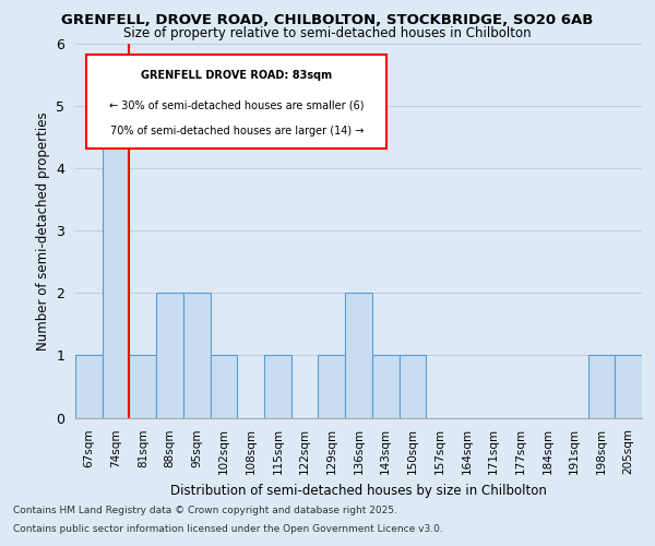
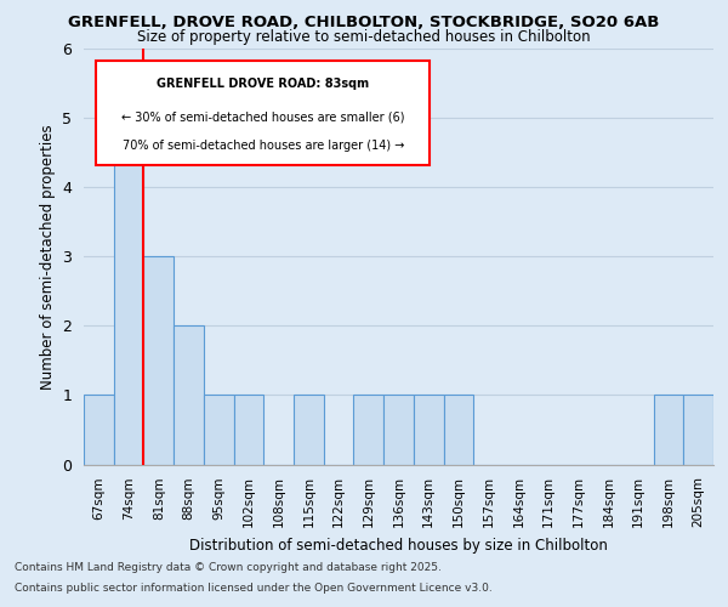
81sqm: 1 -> 3
95sqm: 2 -> 1
136sqm: 2 -> 1
